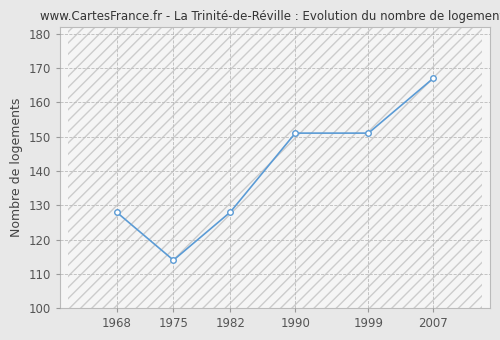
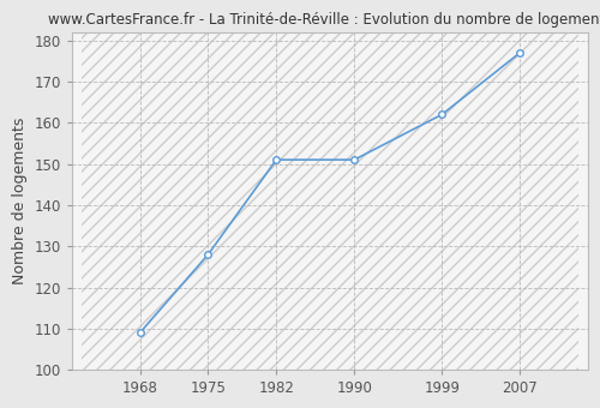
1968: 128 -> 109
1975: 114 -> 128
1982: 128 -> 151
1999: 151 -> 162
2007: 167 -> 177
